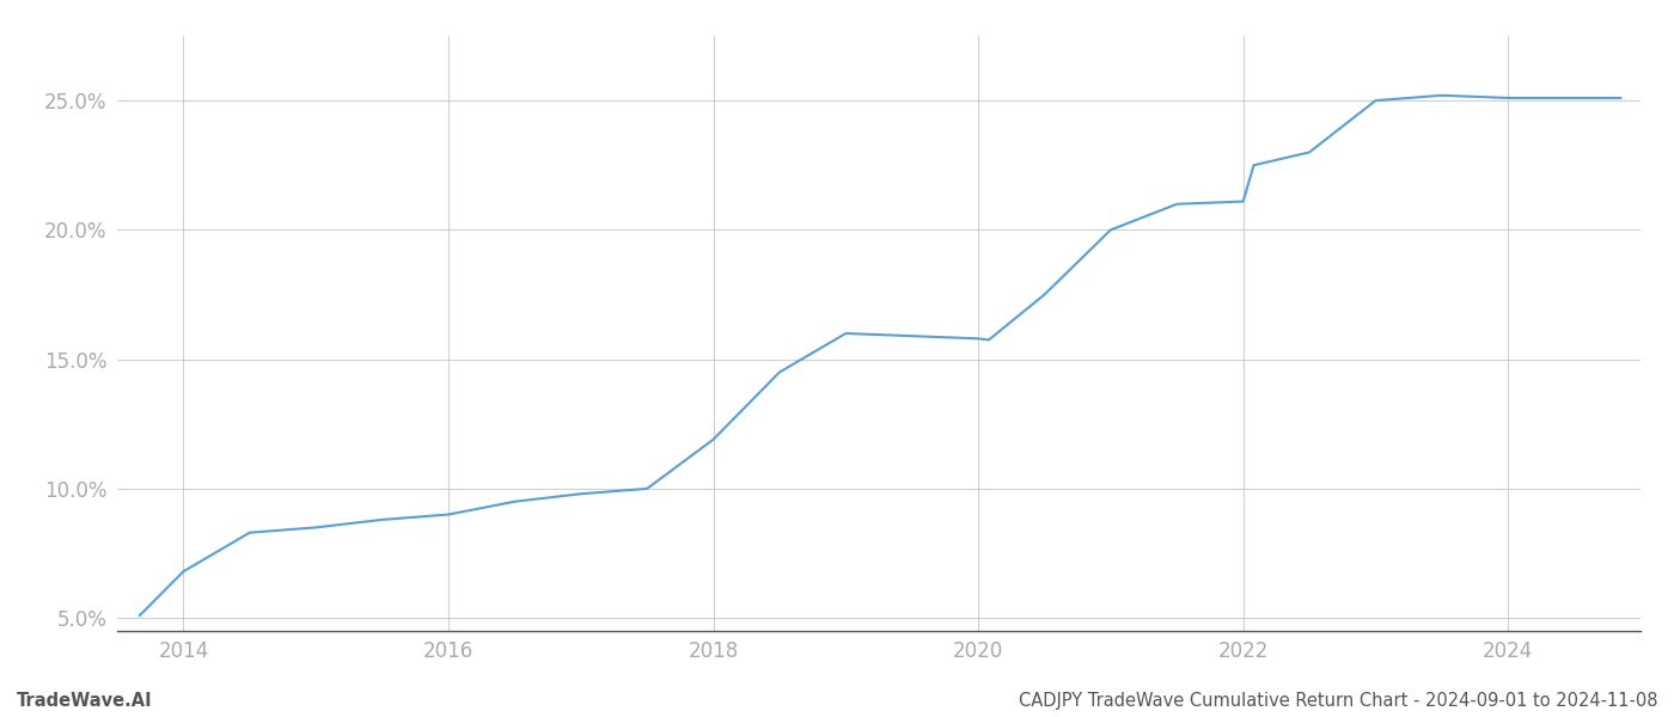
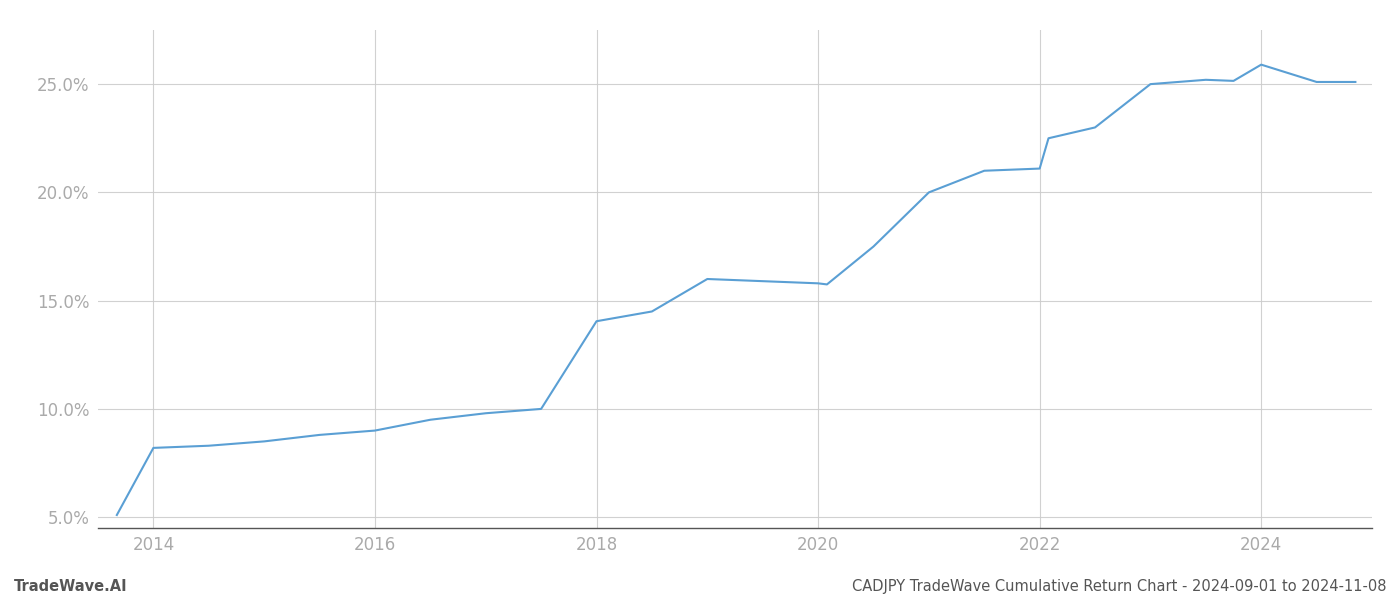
2014: 6.80% -> 8.20%
2018: 11.90% -> 14.05%
2024: 25.10% -> 25.90%
